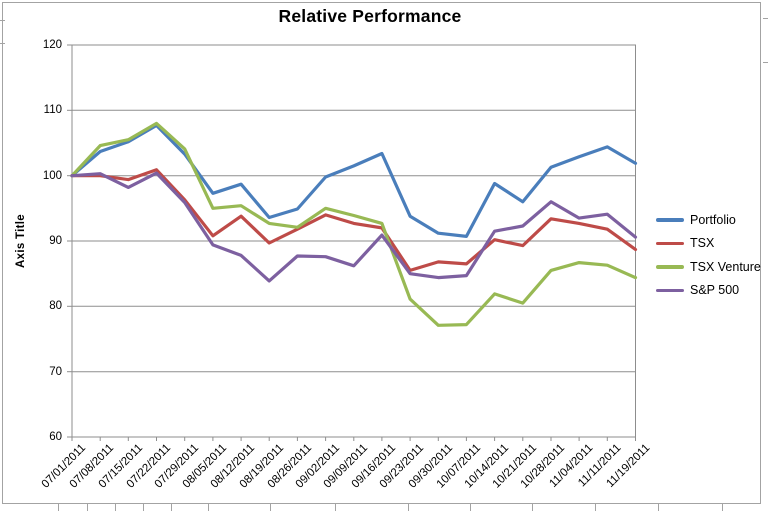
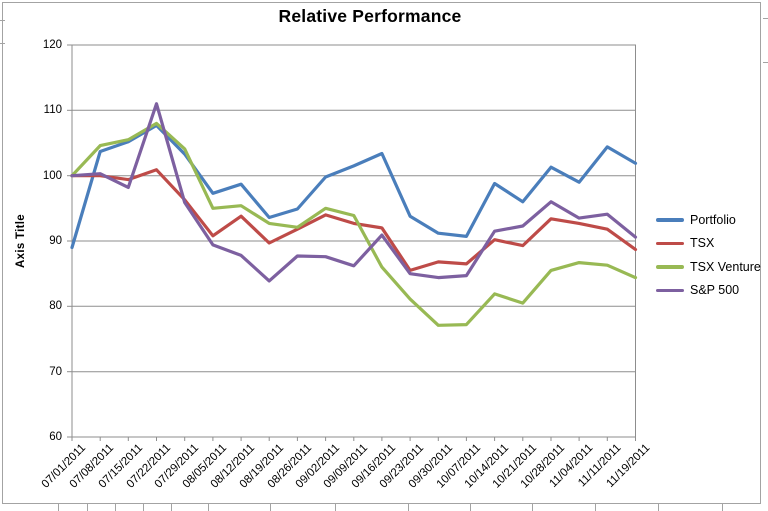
Portfolio/07/01/2011: 100 -> 89
S&P 500/07/22/2011: 100 -> 111
TSX Venture/09/16/2011: 93 -> 86
Portfolio/11/04/2011: 103 -> 99
